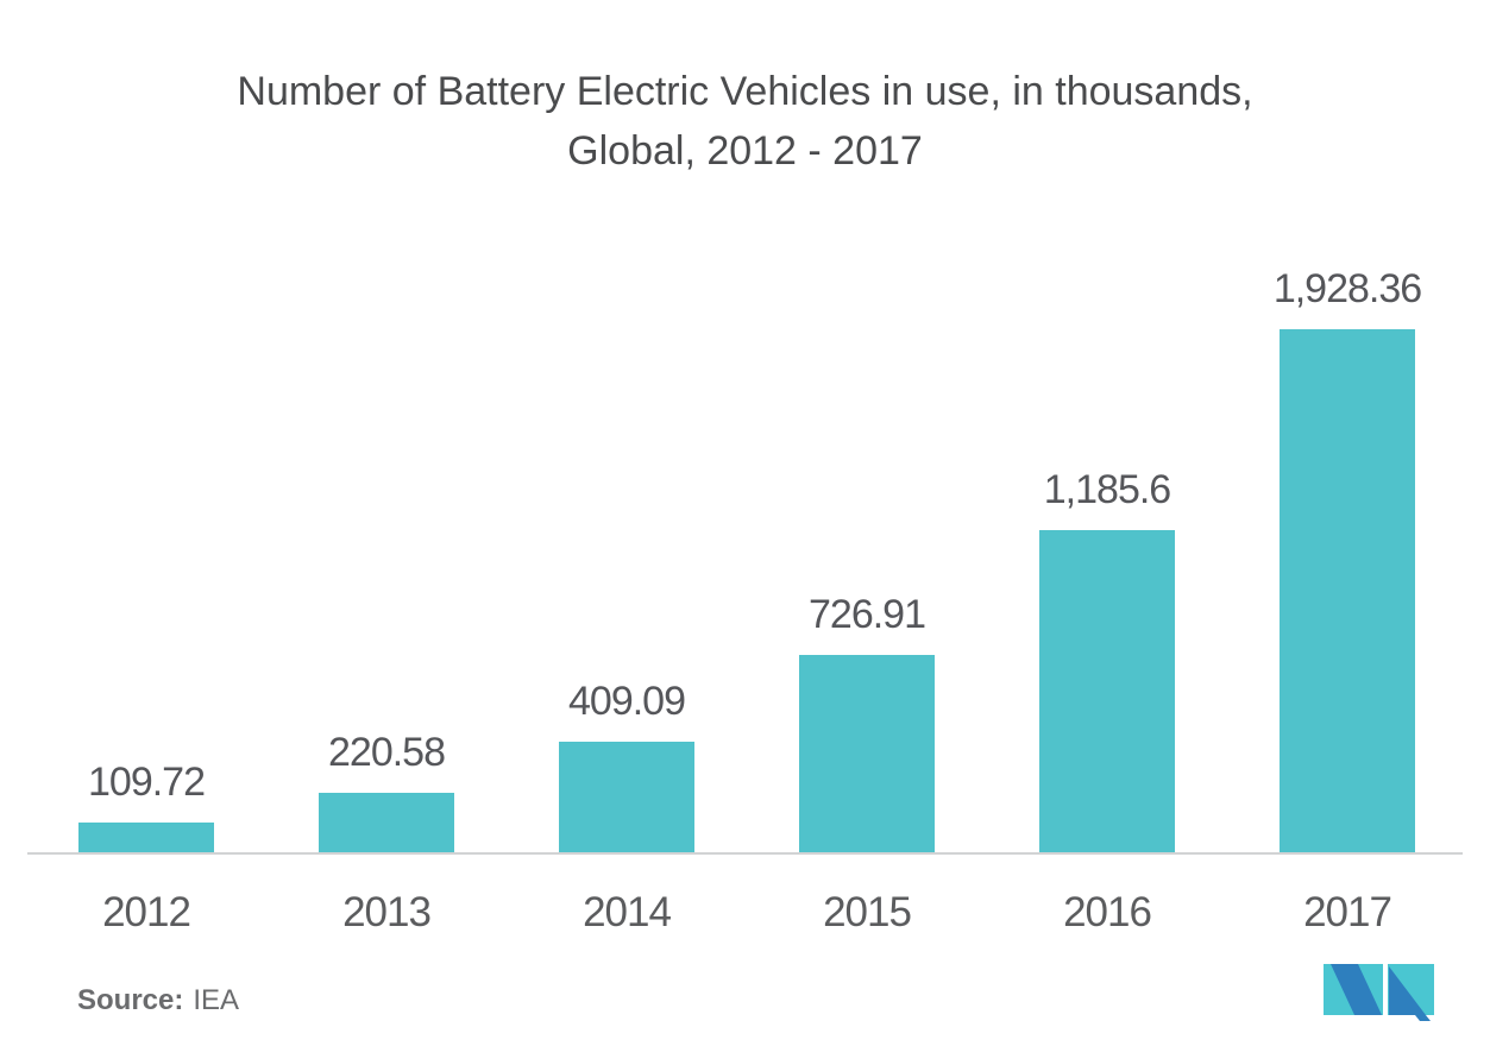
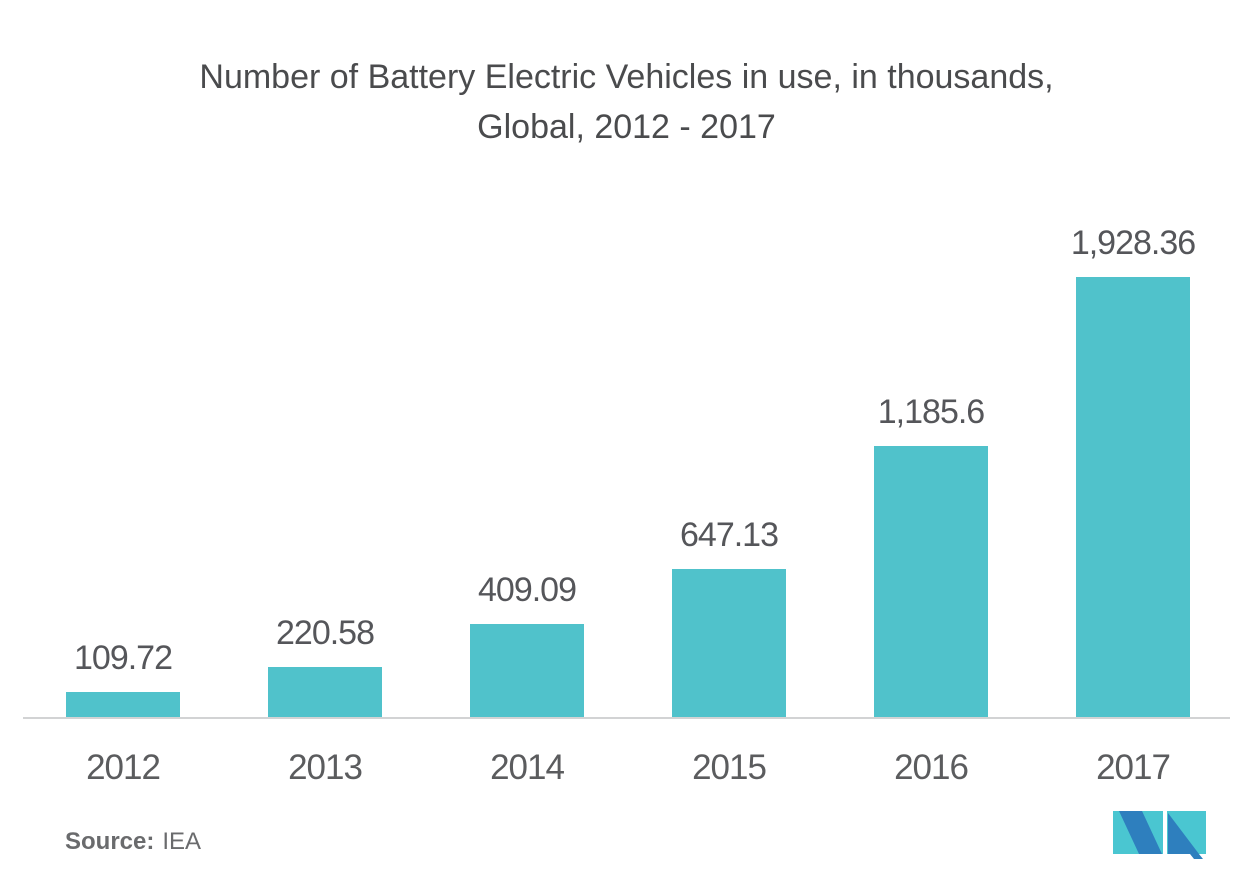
2015: 726.91 -> 647.13
